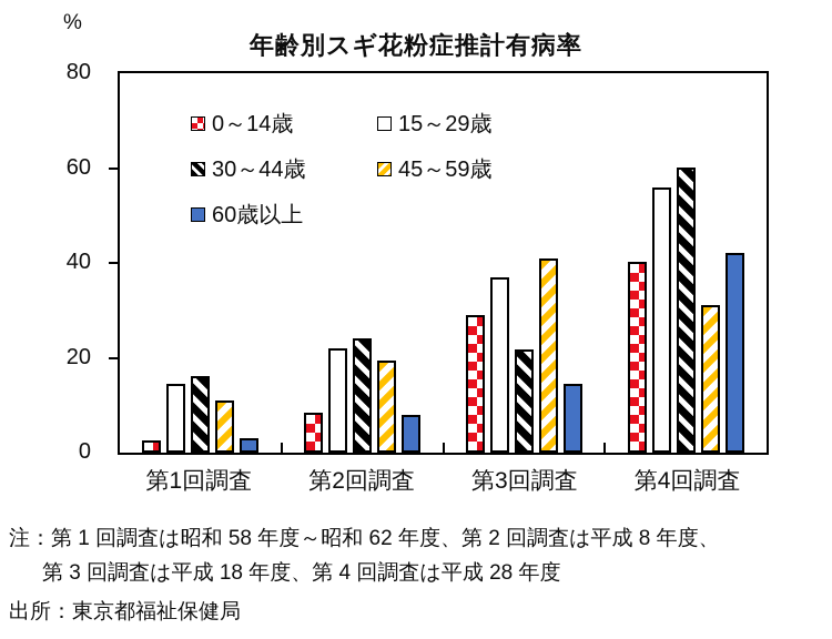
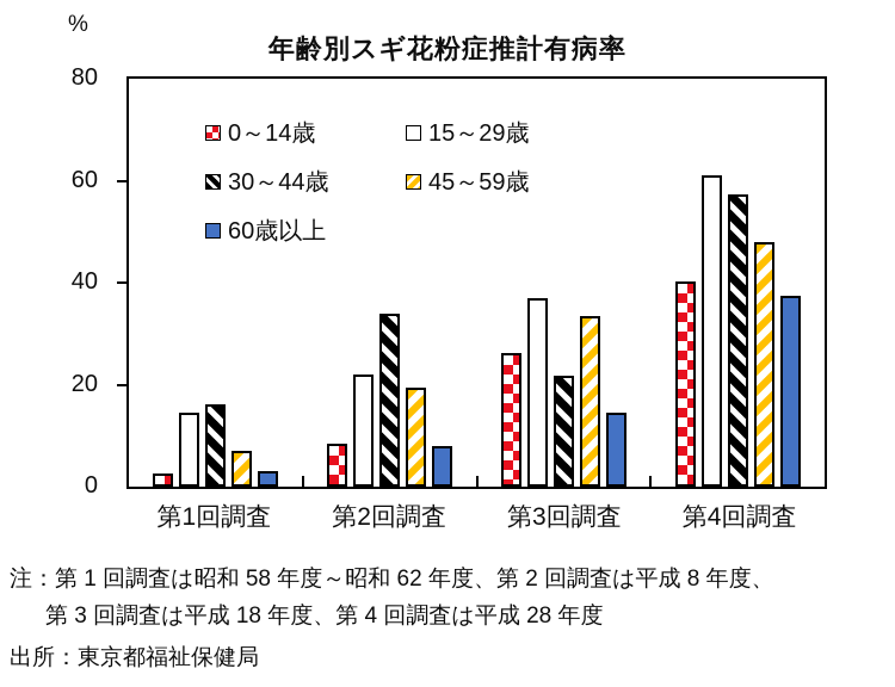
45～59歳/第1回調査: 11 -> 7
30～44歳/第2回調査: 24 -> 34
0～14歳/第3回調査: 29 -> 26
45～59歳/第3回調査: 41 -> 34
15～29歳/第4回調査: 56 -> 61
30～44歳/第4回調査: 60 -> 57
45～59歳/第4回調査: 31 -> 48
60歳以上/第4回調査: 42 -> 37
